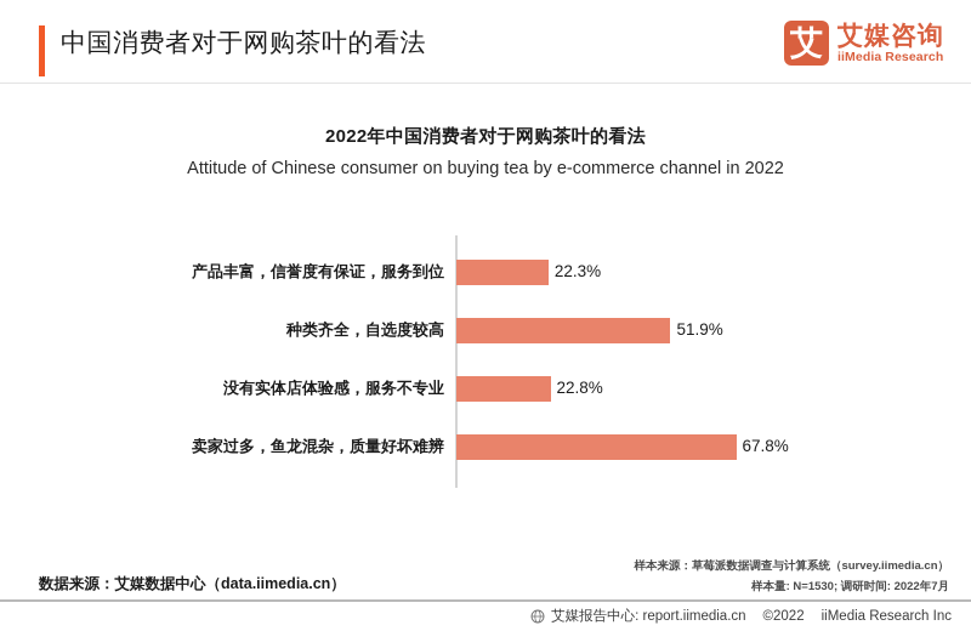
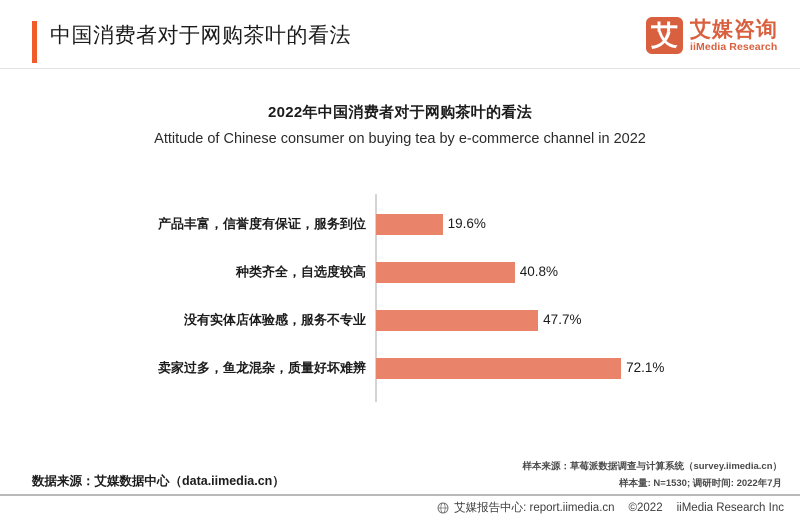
产品丰富，信誉度有保证，服务到位: 22.3% -> 19.6%
种类齐全，自选度较高: 51.9% -> 40.8%
没有实体店体验感，服务不专业: 22.8% -> 47.7%
卖家过多，鱼龙混杂，质量好坏难辨: 67.8% -> 72.1%
